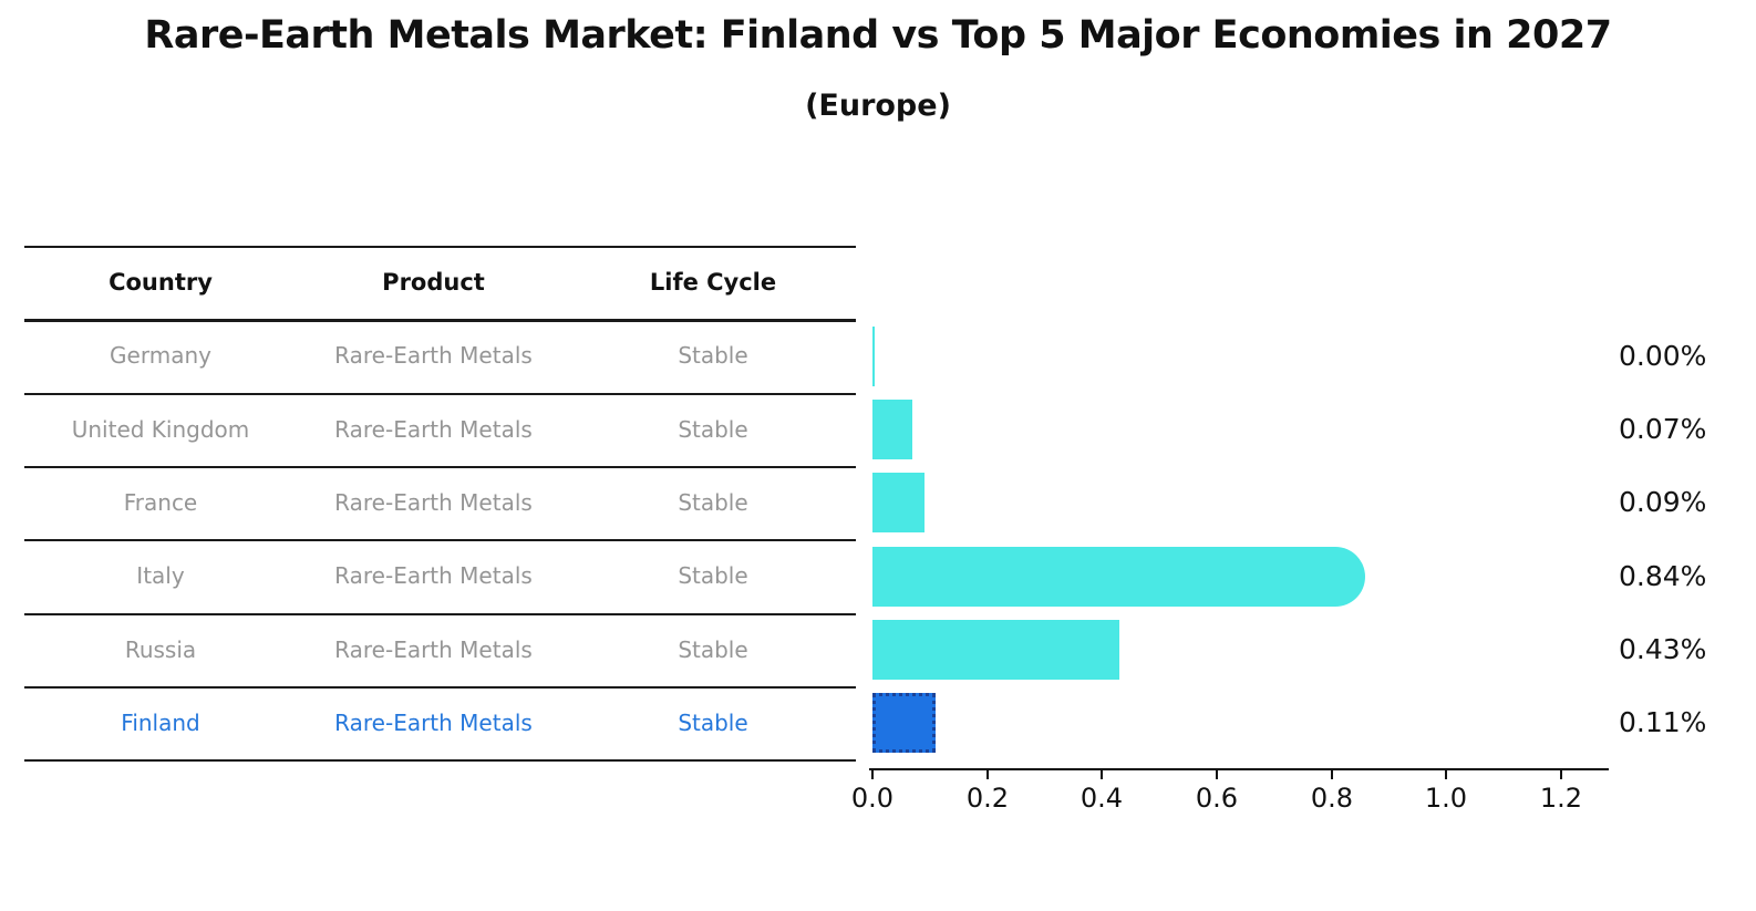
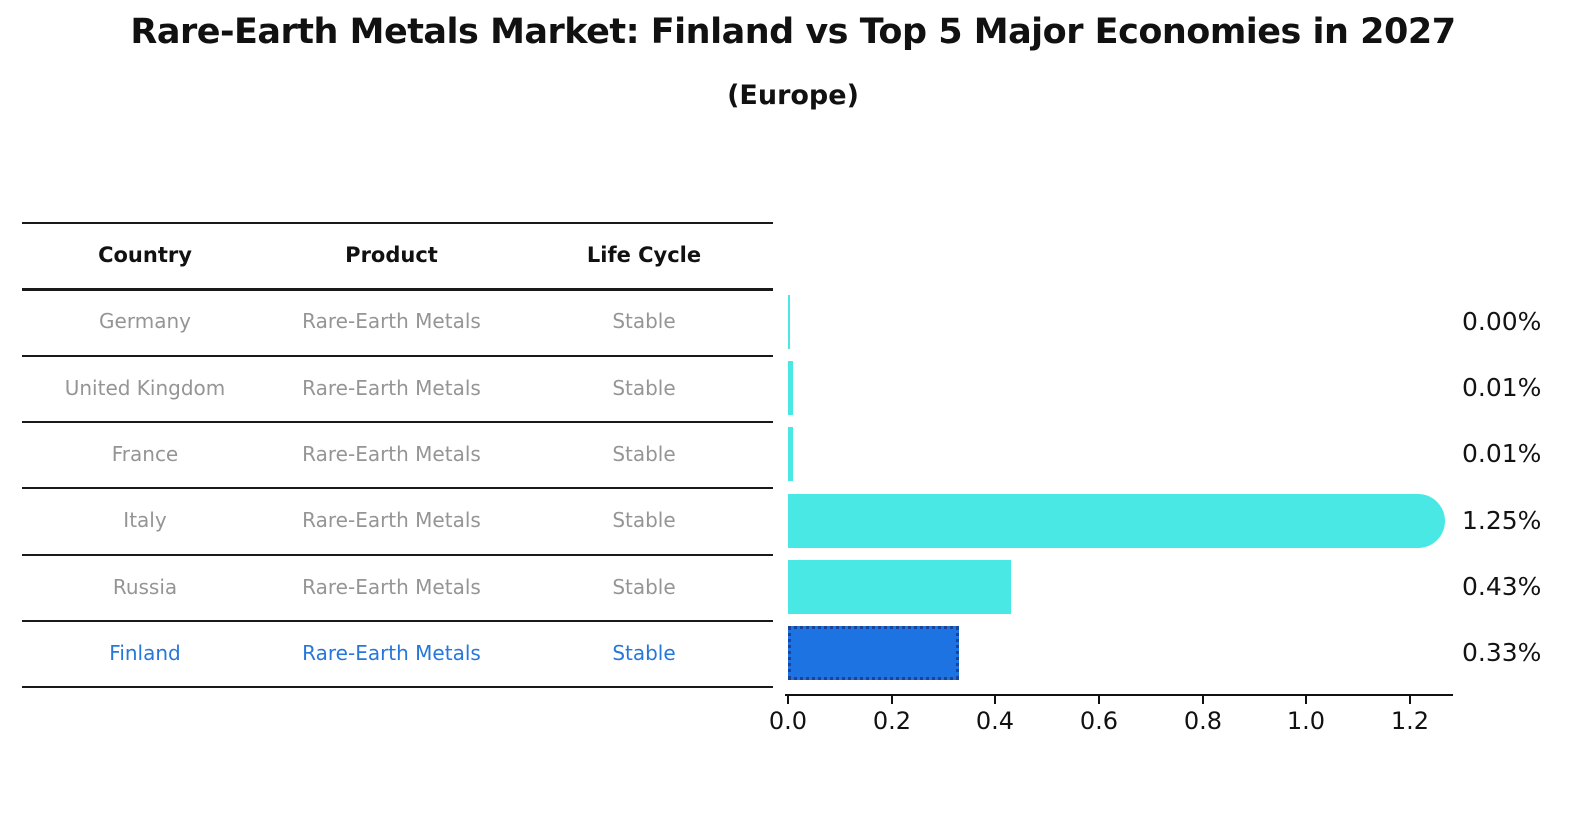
United Kingdom: 0.07% -> 0.01%
France: 0.09% -> 0.01%
Italy: 0.84% -> 1.25%
Finland: 0.11% -> 0.33%
